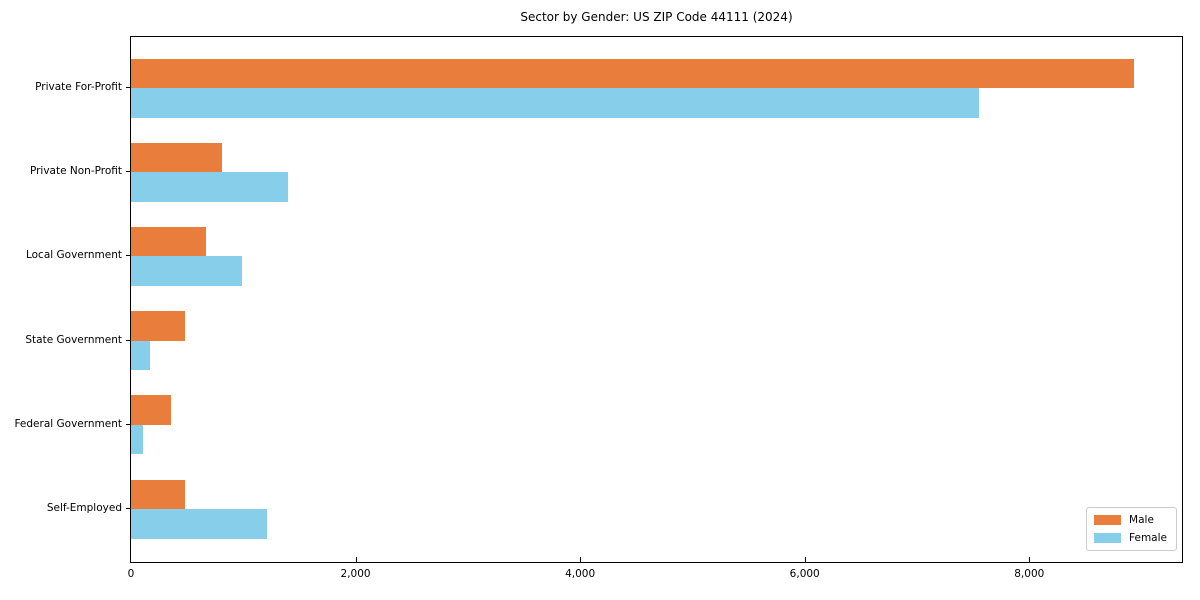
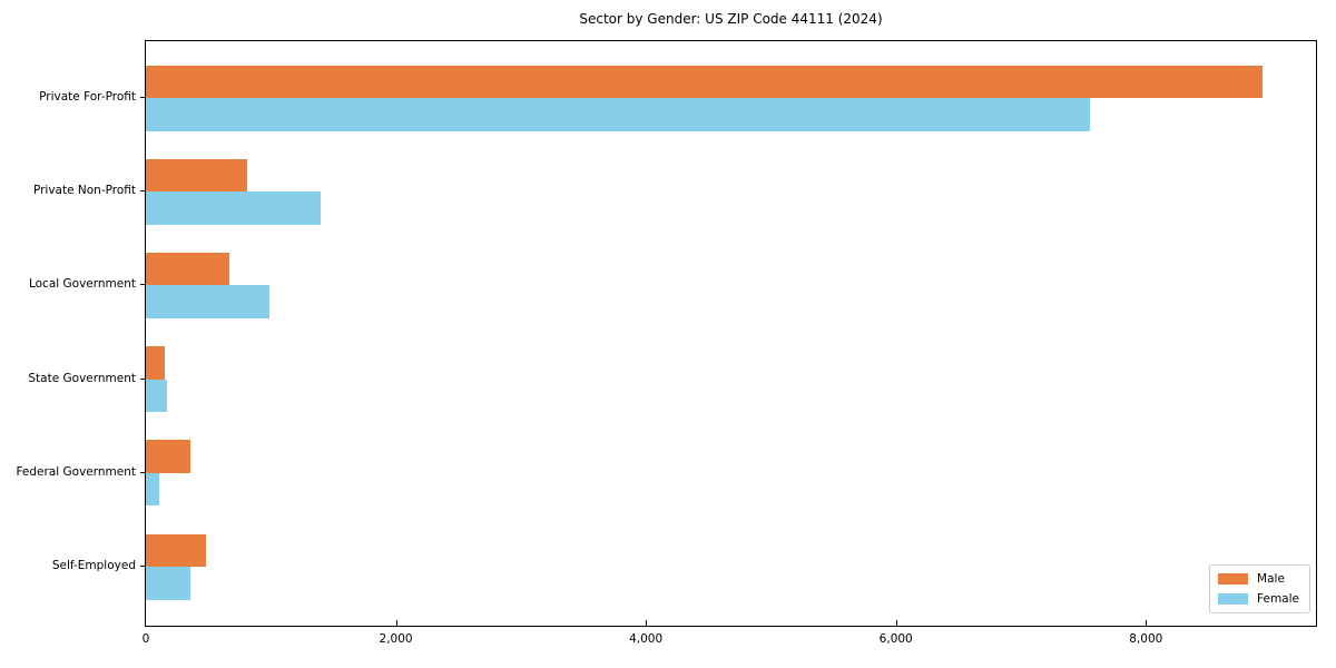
Male/State Government: 480 -> 160
Female/Self-Employed: 1210 -> 360
